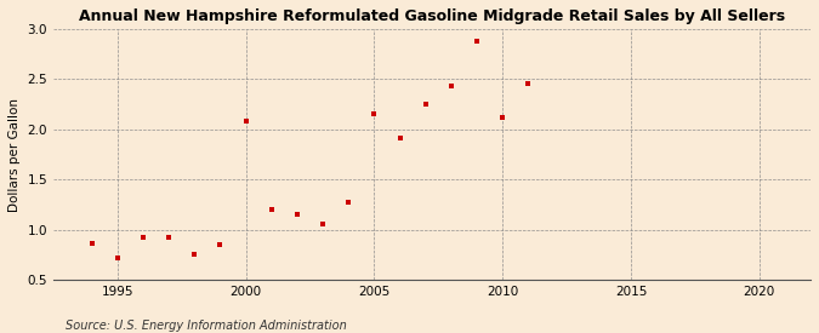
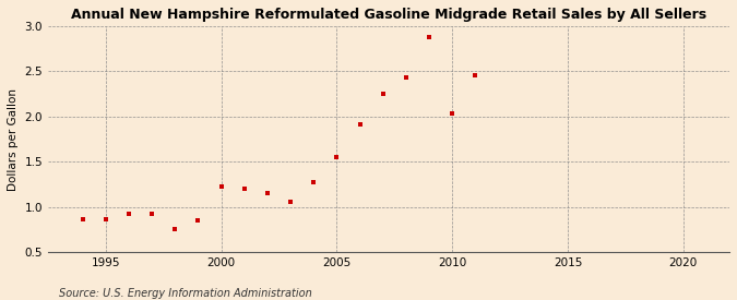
1995: 0.72 -> 0.86
2000: 2.08 -> 1.22
2005: 2.16 -> 1.55
2010: 2.12 -> 2.03
